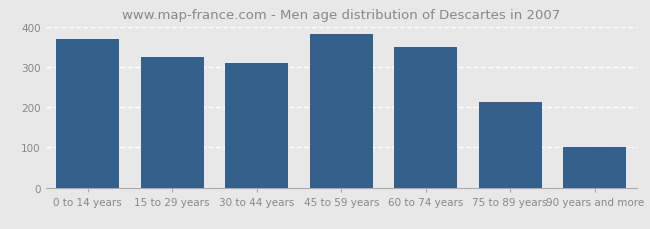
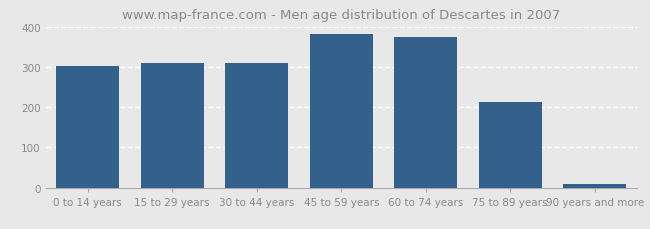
0 to 14 years: 370 -> 302
15 to 29 years: 325 -> 310
60 to 74 years: 350 -> 375
90 years and more: 100 -> 10
